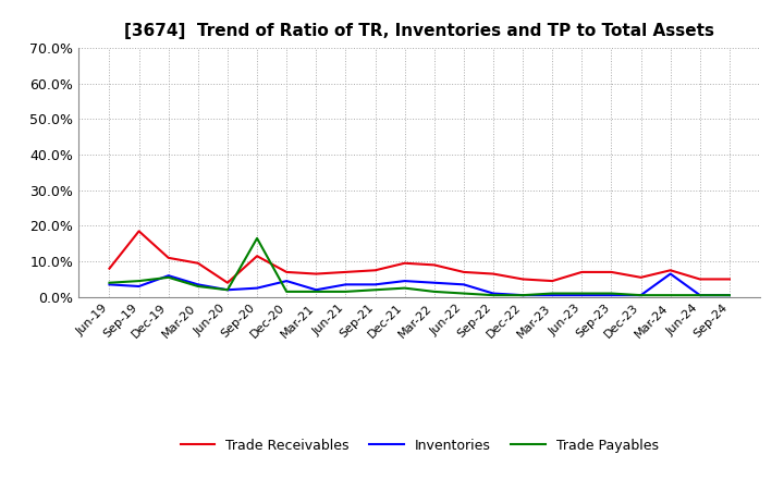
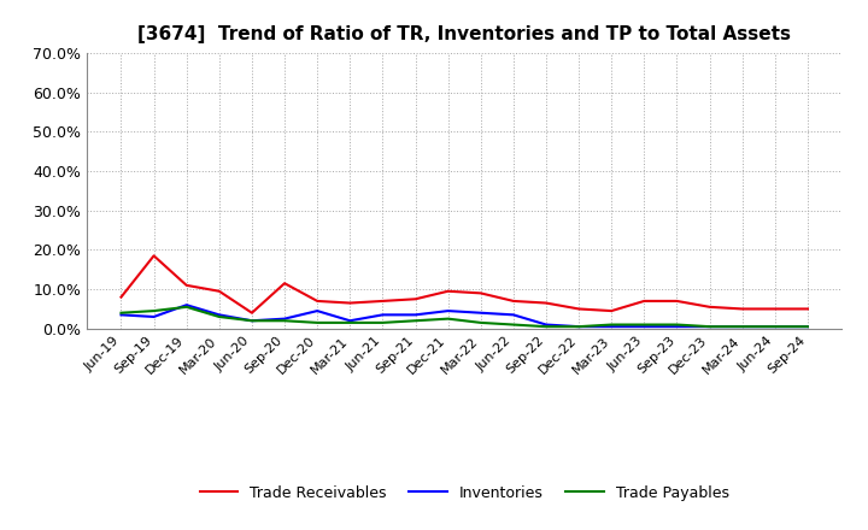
Trade Payables/Sep-20: 16.5% -> 2.0%
Trade Receivables/Mar-24: 7.5% -> 5.0%
Inventories/Mar-24: 6.5% -> 0.5%
